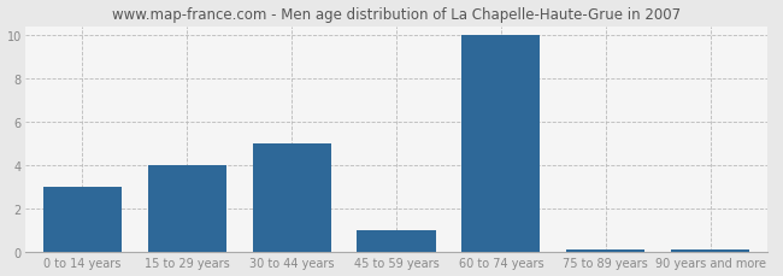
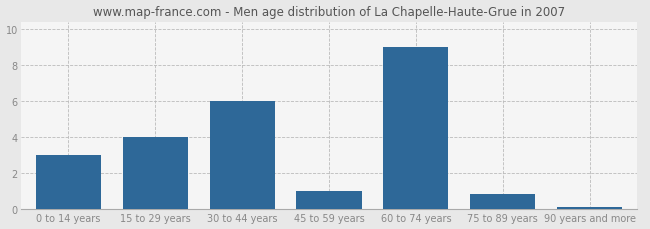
30 to 44 years: 5.0 -> 6.0
60 to 74 years: 10.0 -> 9.0
75 to 89 years: 0.1 -> 0.8
